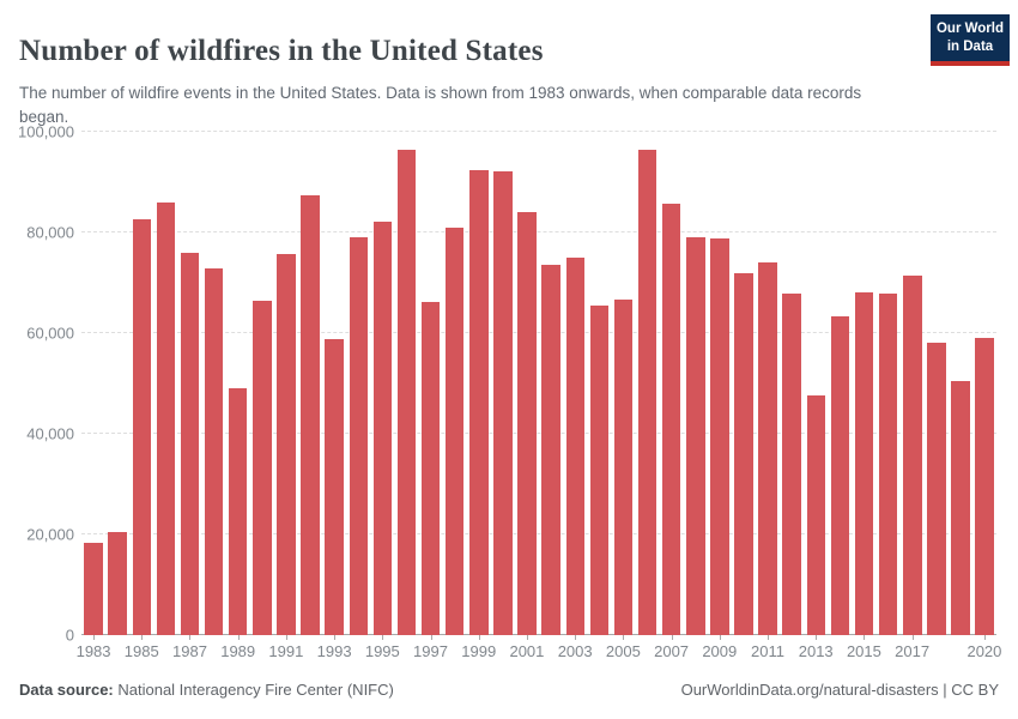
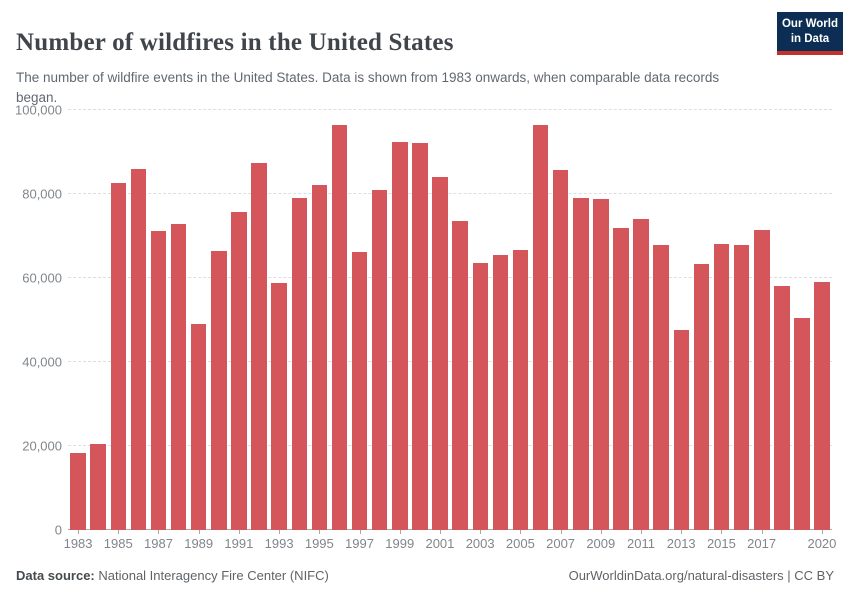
1987: 76000 -> 71000
2003: 75000 -> 64000
